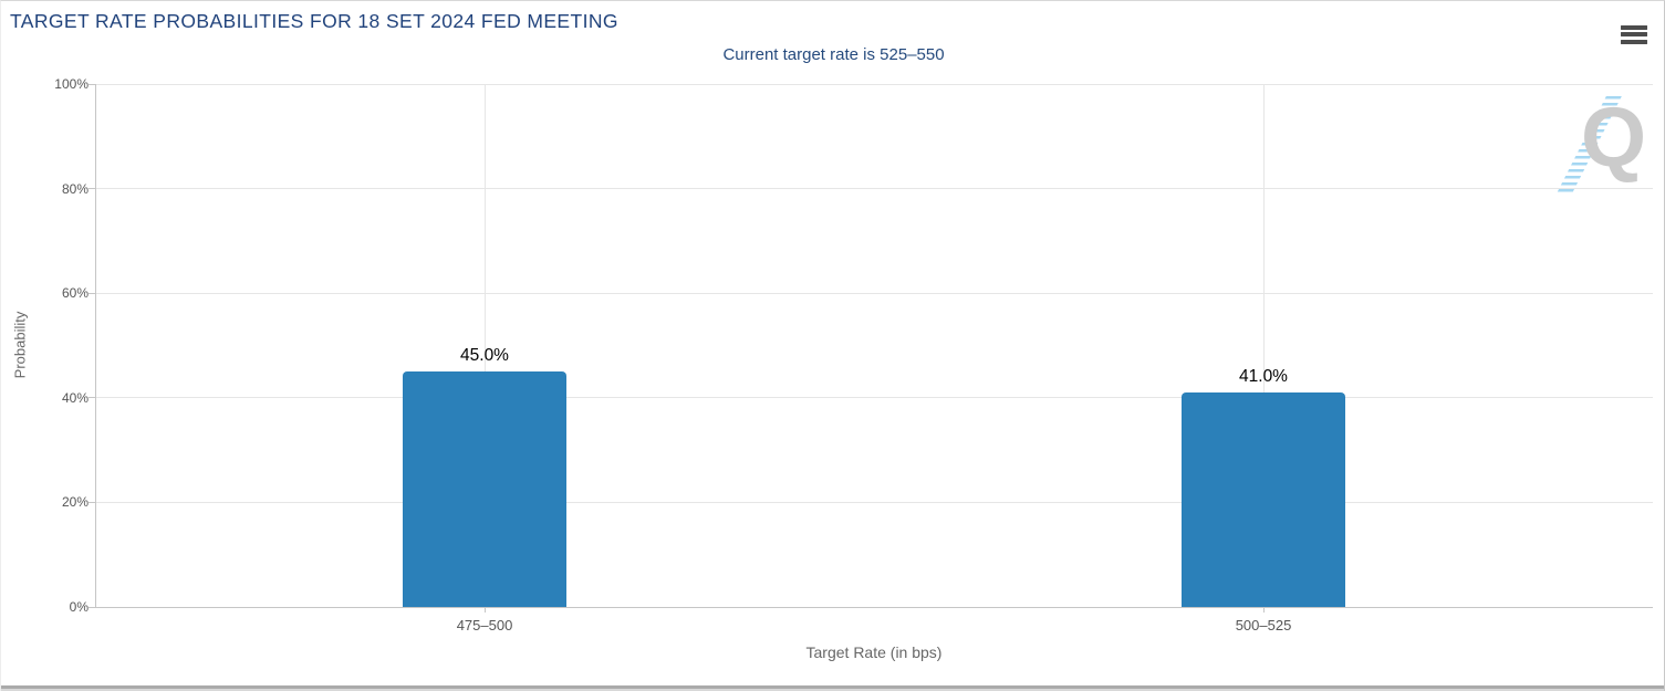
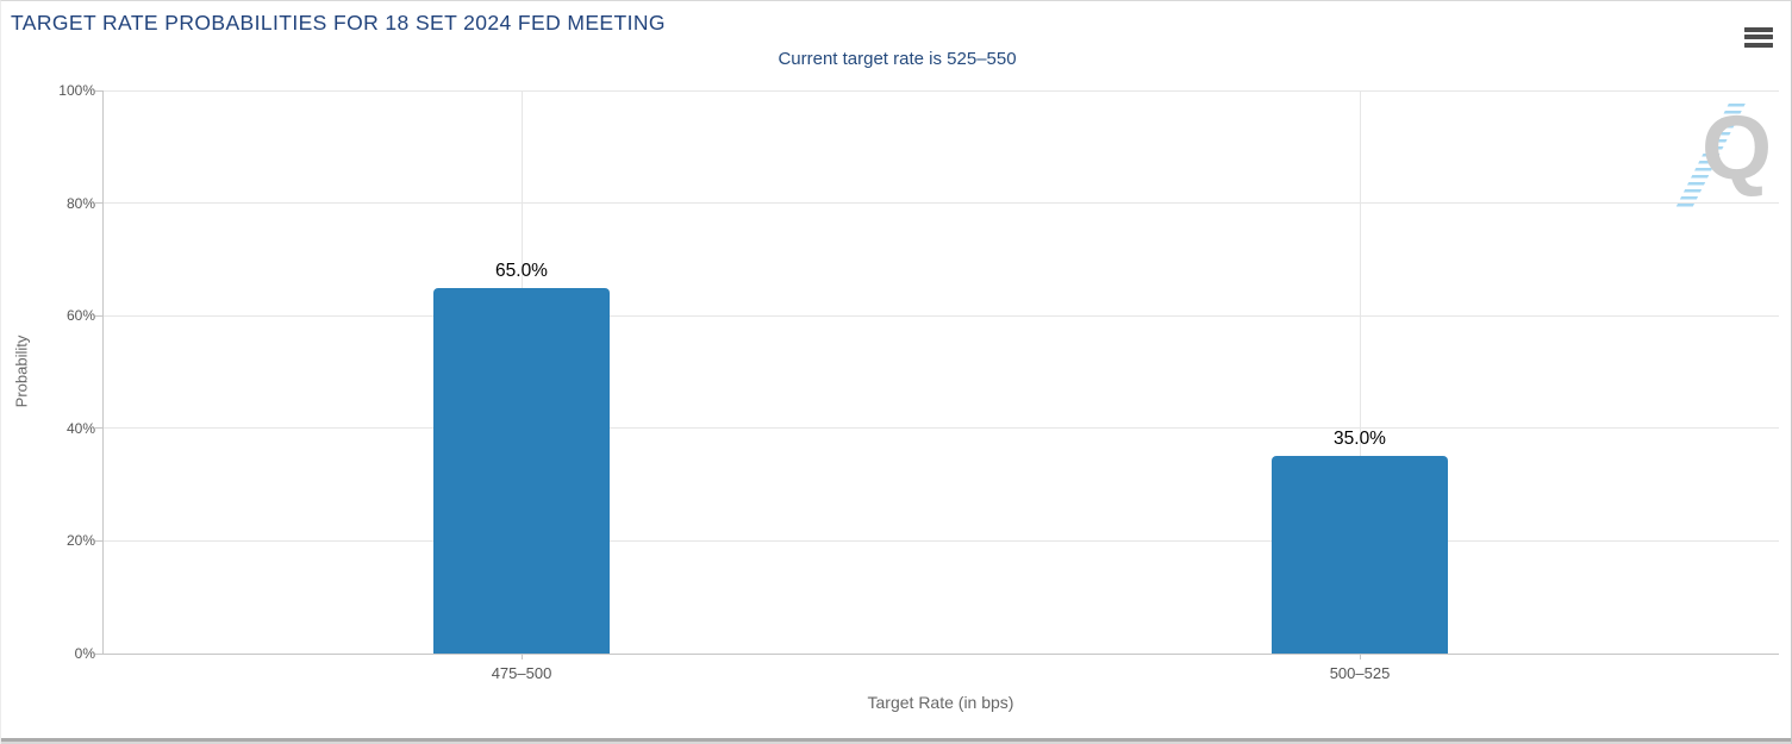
475–500: 45.0% -> 65.0%
500–525: 41.0% -> 35.0%
